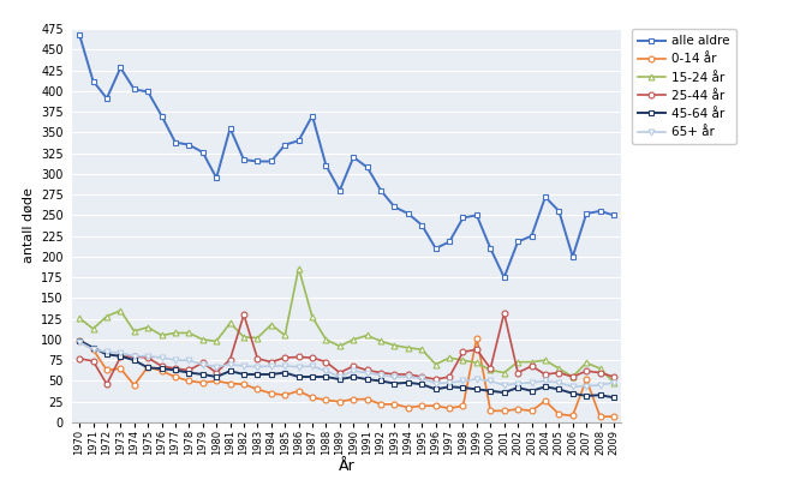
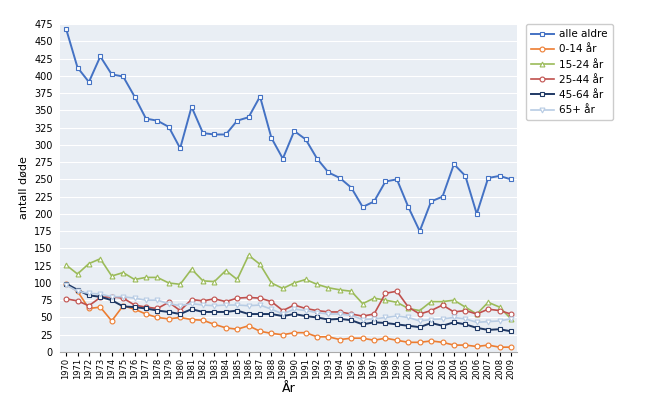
25-44 år/1972: 46 -> 67
25-44 år/1982: 130 -> 74
15-24 år/1986: 186 -> 140
0-14 år/1999: 102 -> 17
25-44 år/2001: 132 -> 55
0-14 år/2004: 26 -> 10
0-14 år/2007: 52 -> 10
